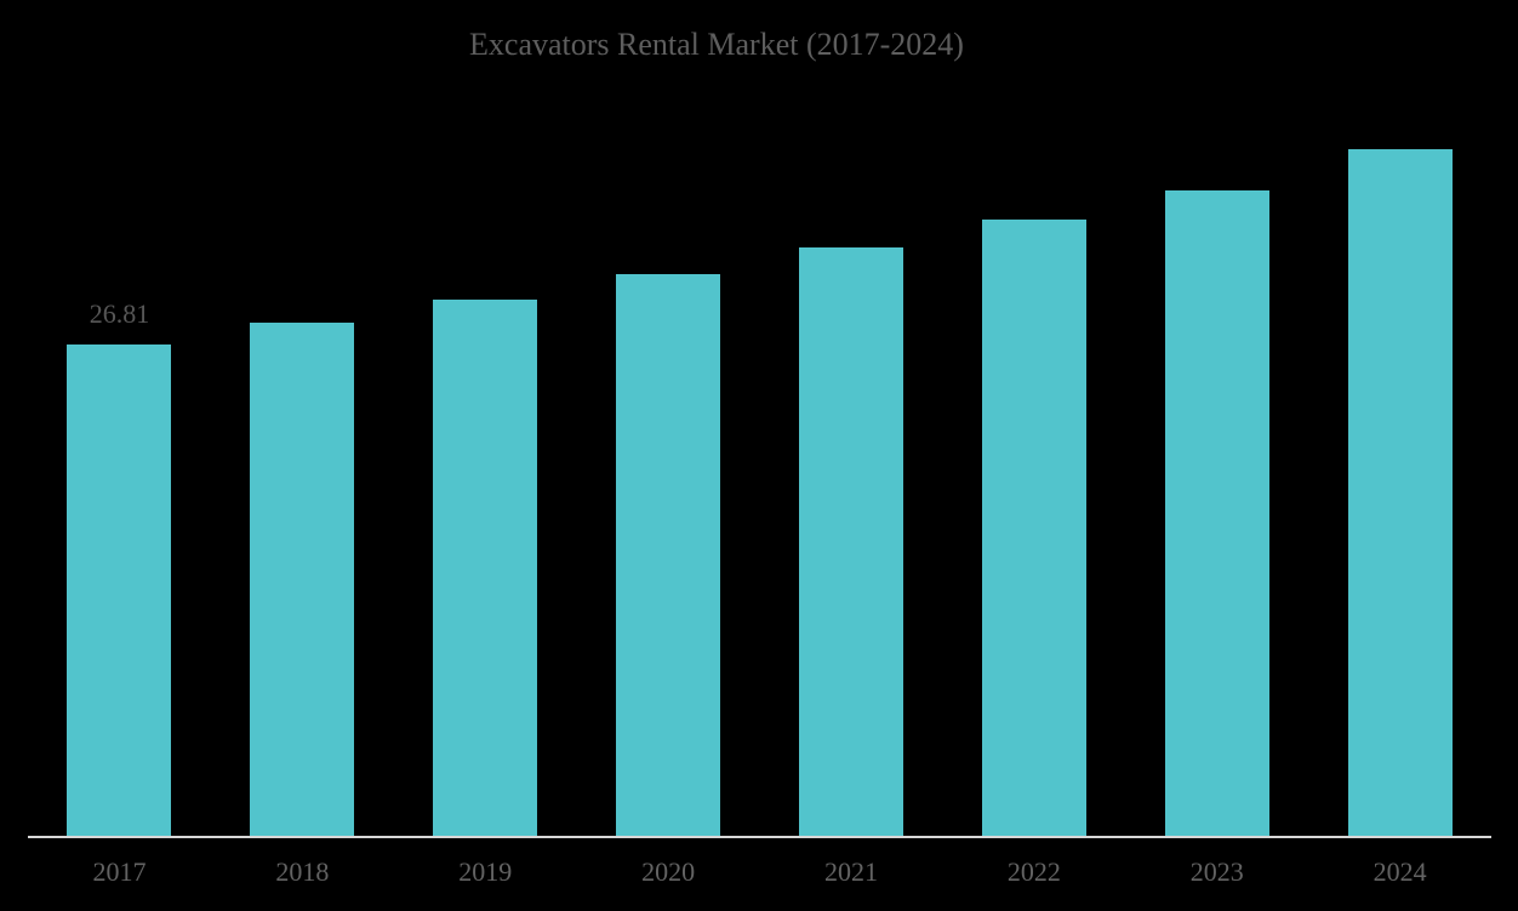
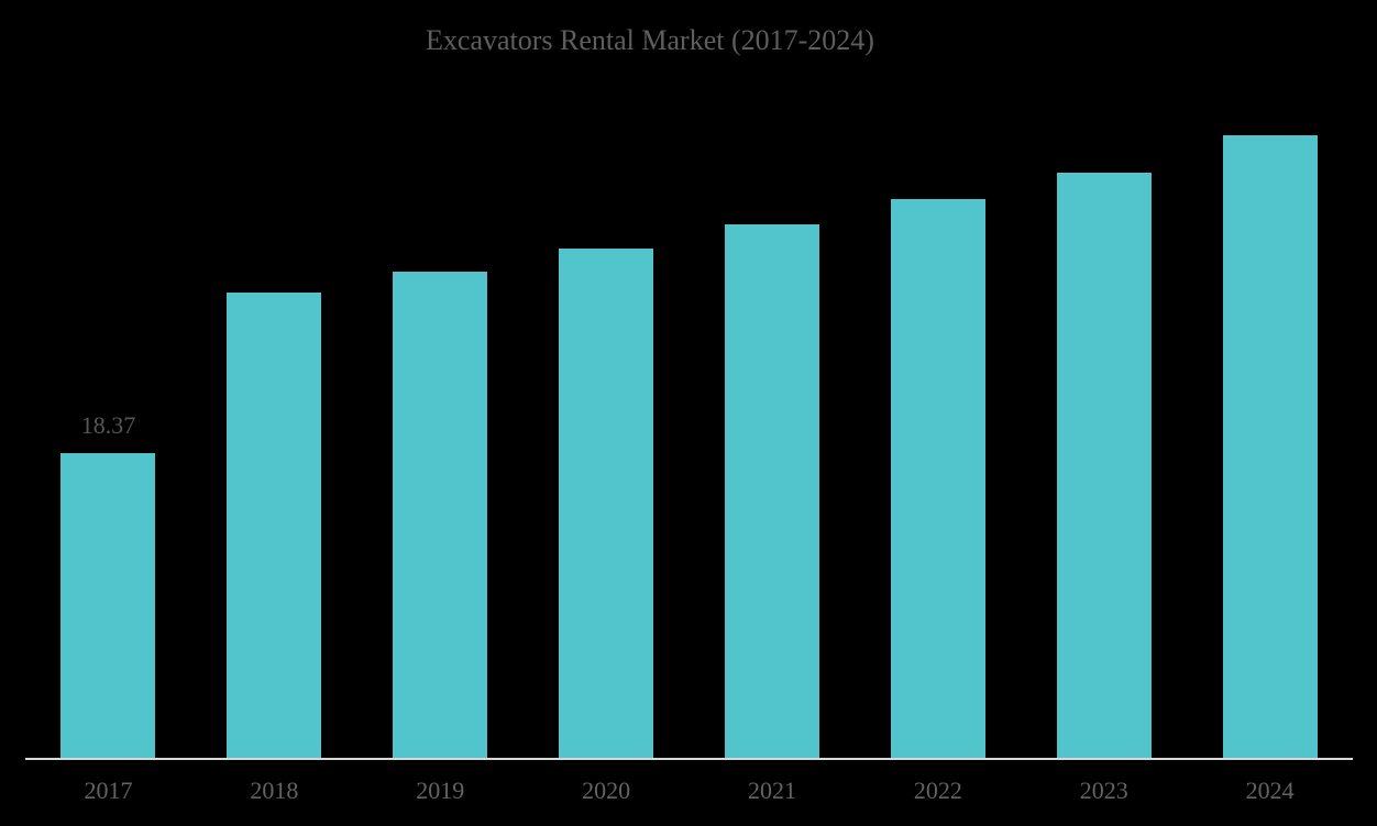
2017: 26.81 -> 18.37
